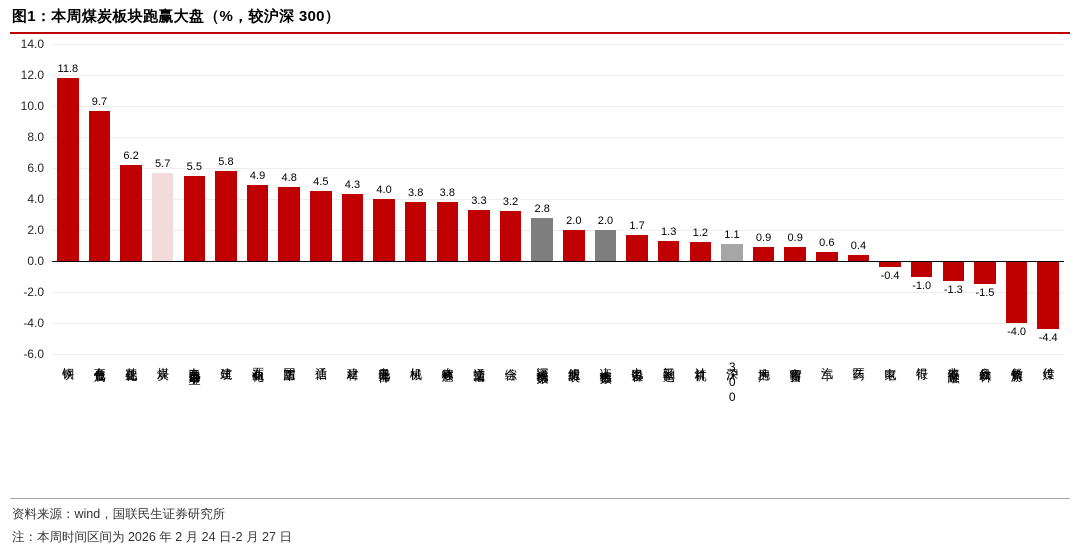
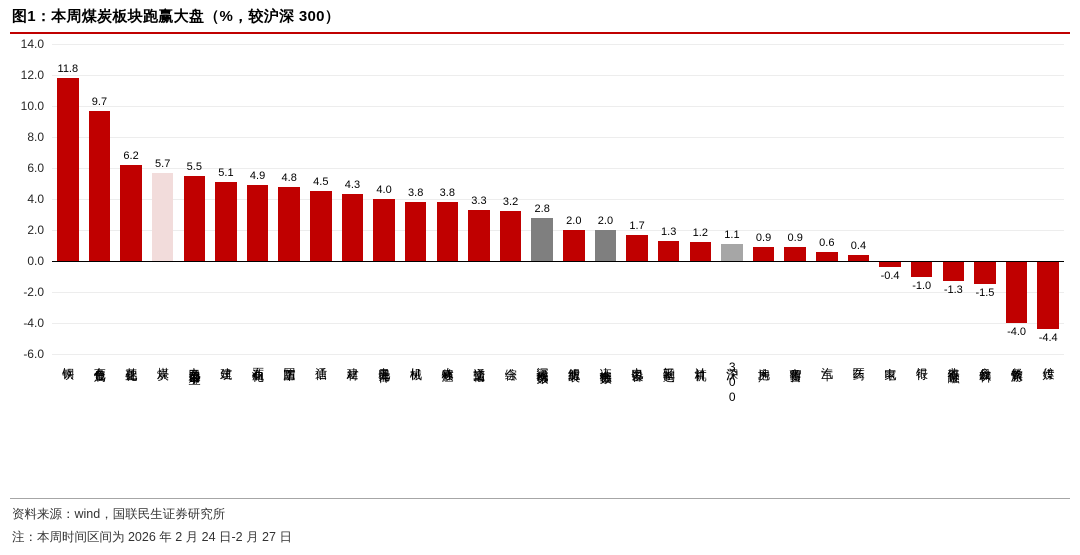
建筑: 5.8 -> 5.1
